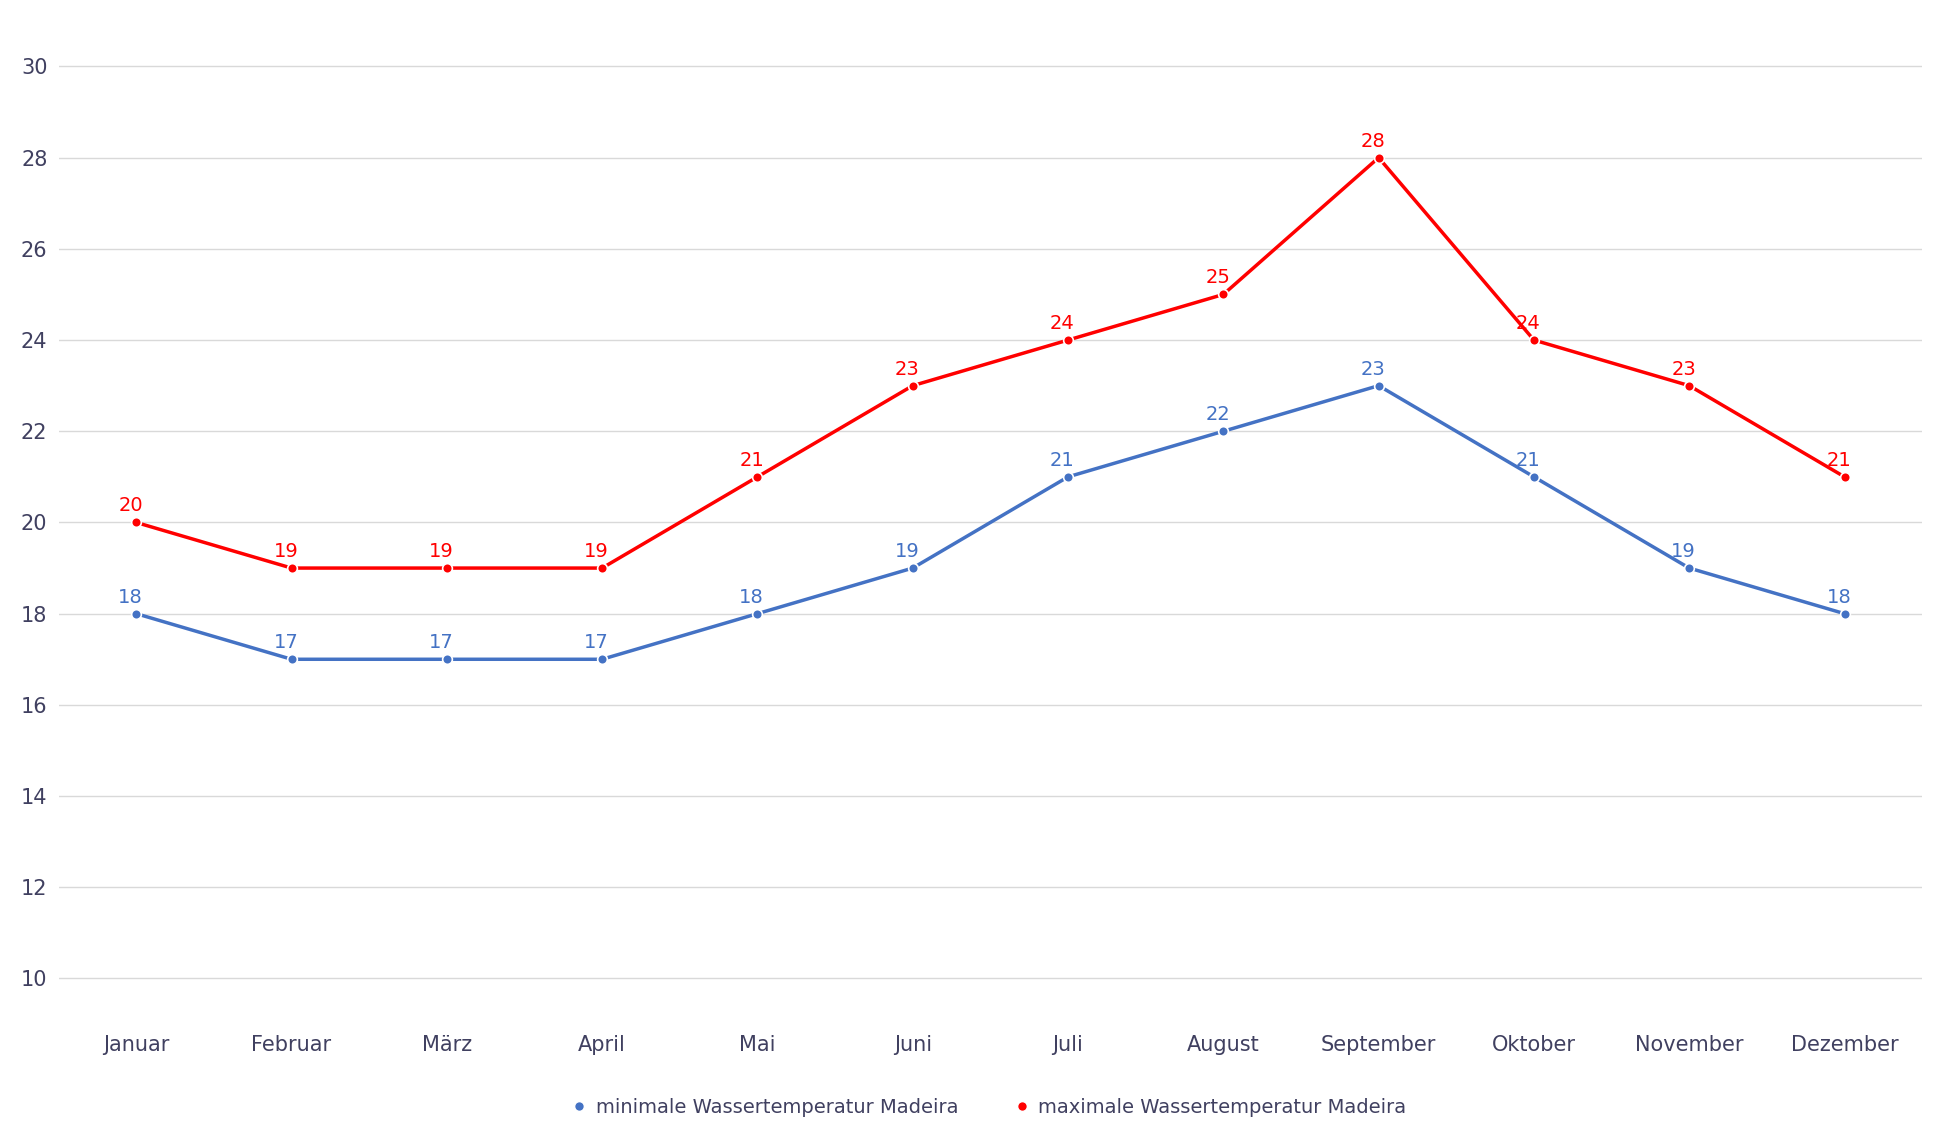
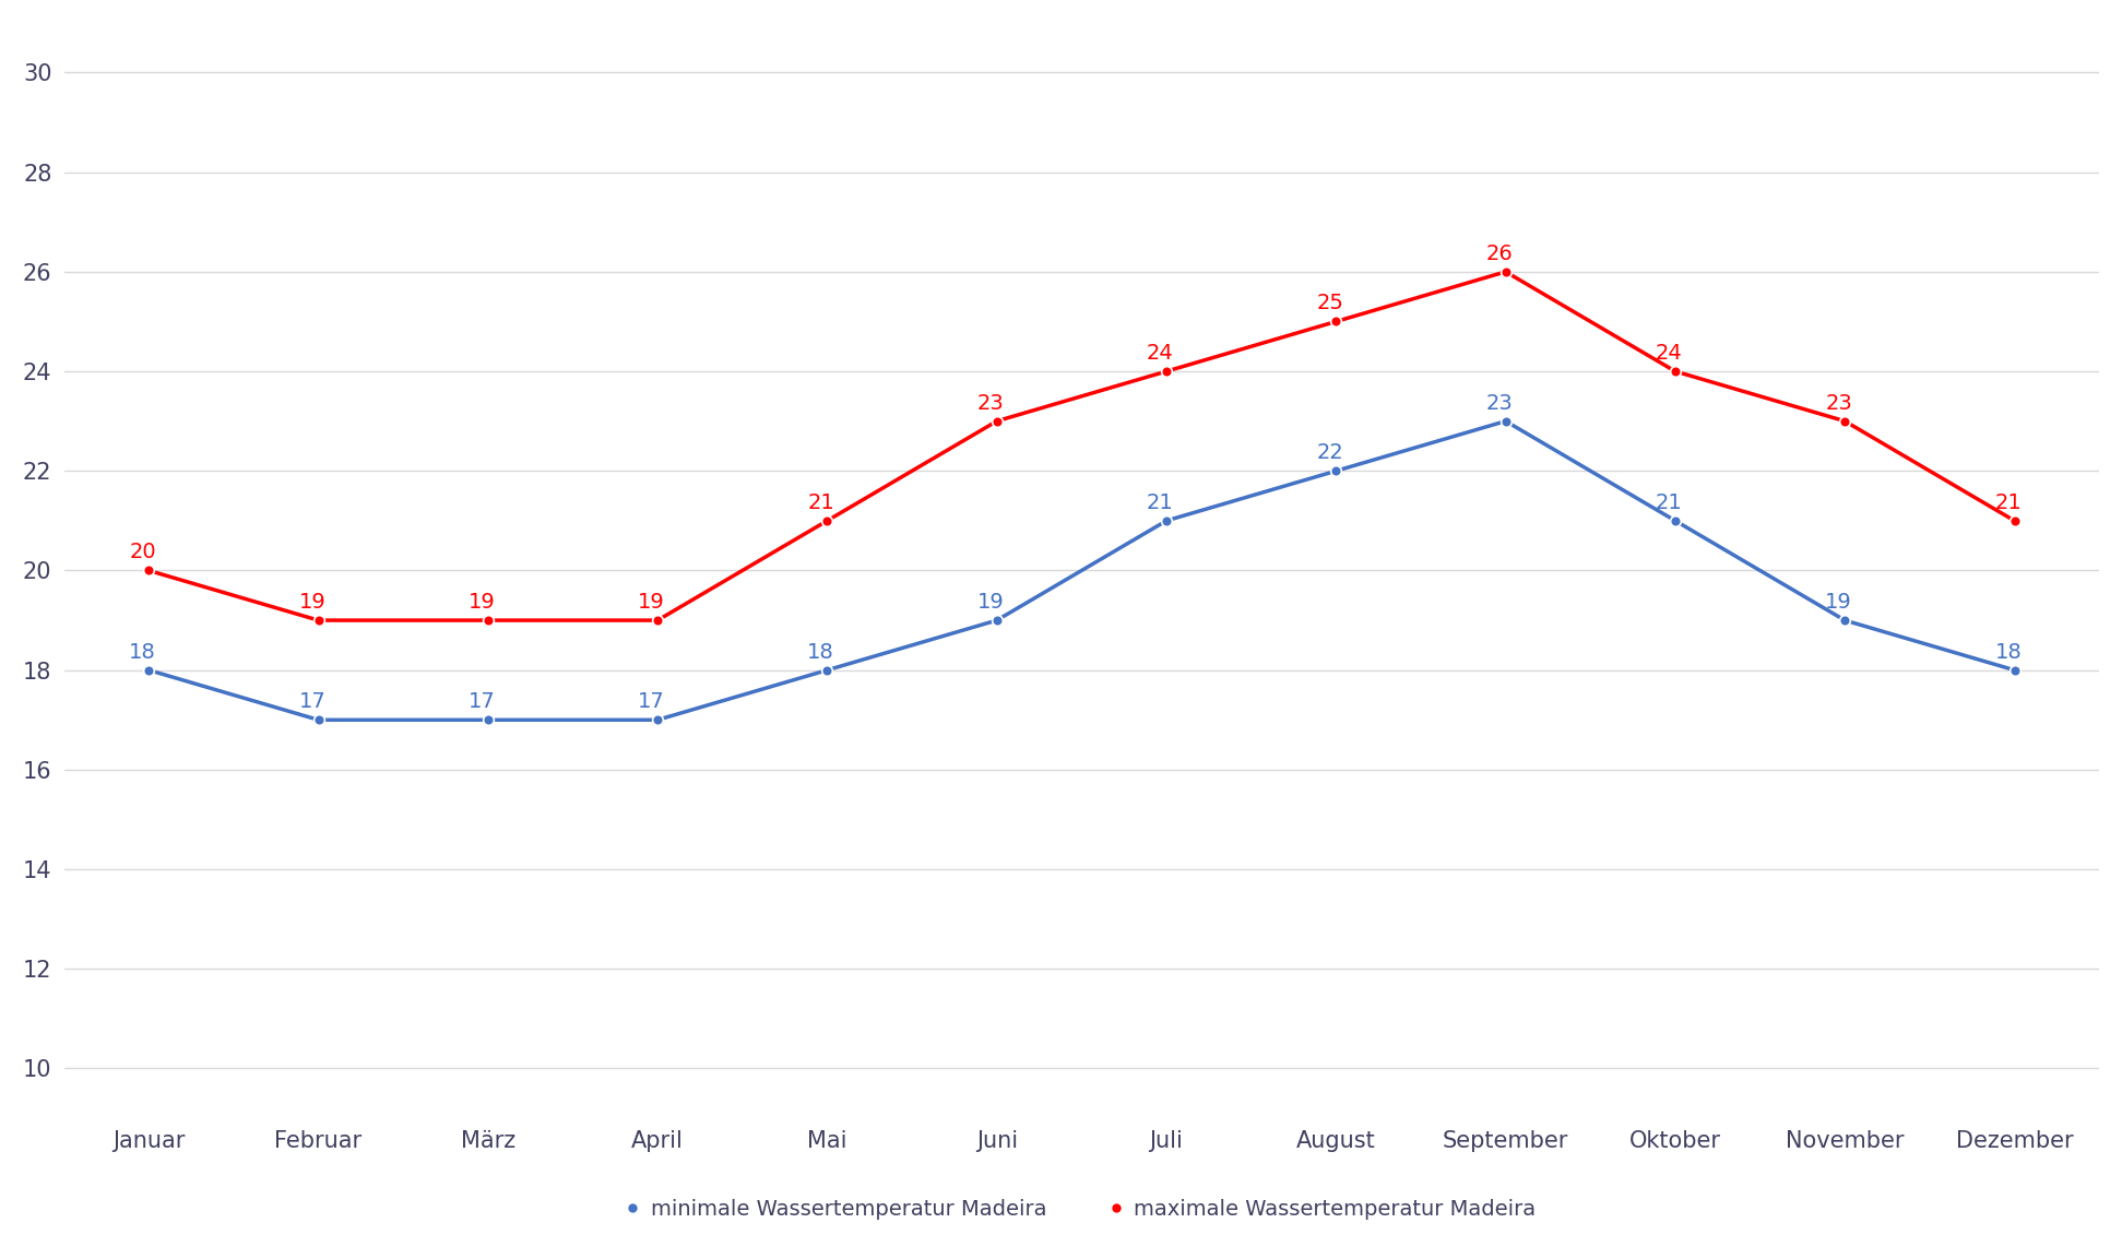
maximale Wassertemperatur Madeira/September: 28 -> 26
